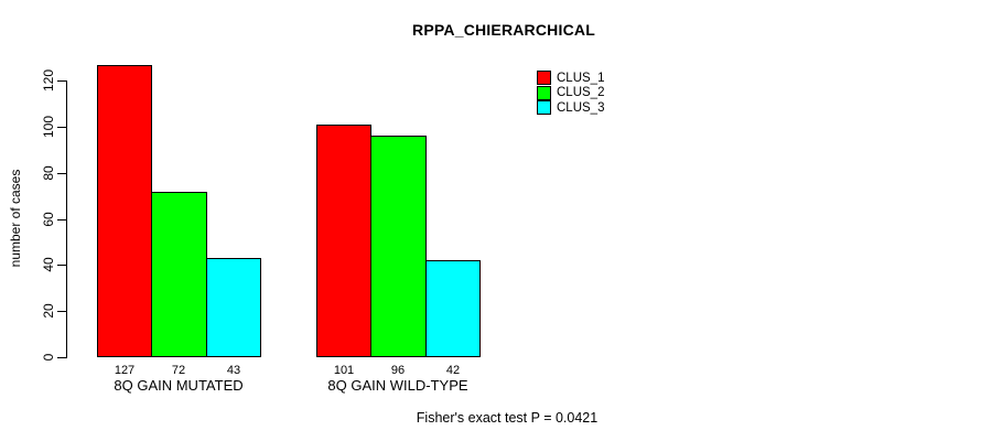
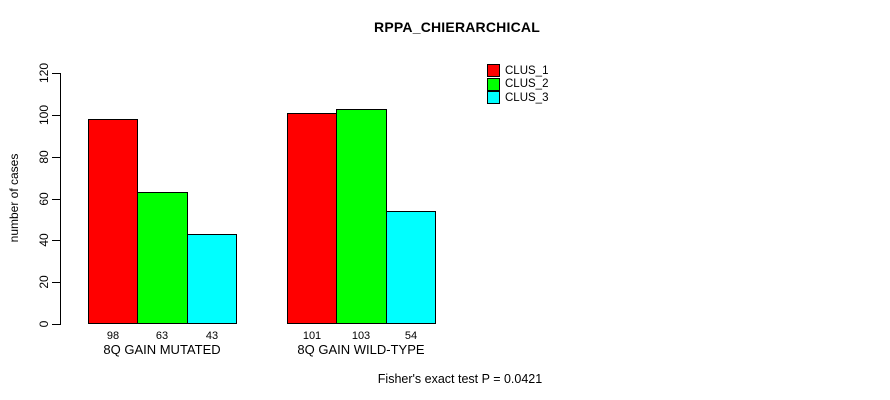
CLUS_1/8Q GAIN MUTATED: 127 -> 98
CLUS_2/8Q GAIN MUTATED: 72 -> 63
CLUS_2/8Q GAIN WILD-TYPE: 96 -> 103
CLUS_3/8Q GAIN WILD-TYPE: 42 -> 54
